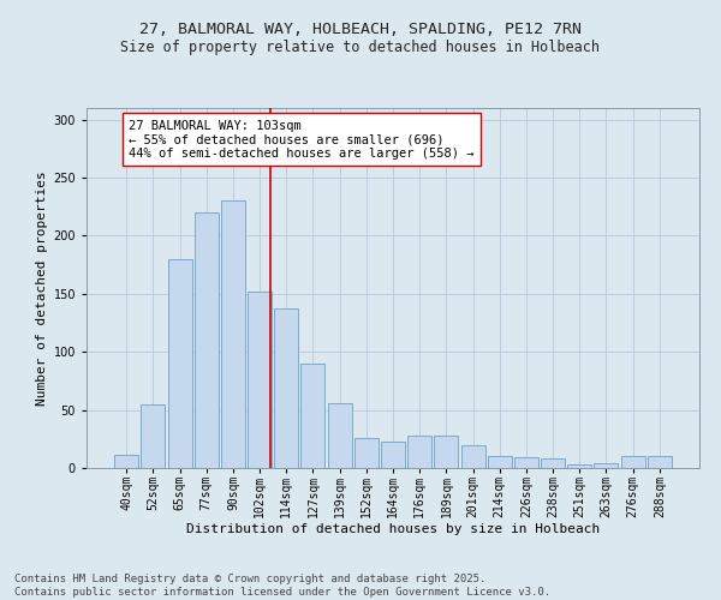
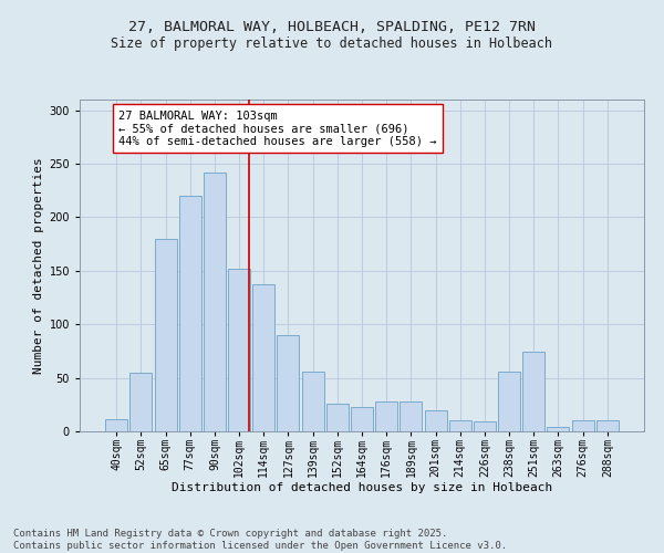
90sqm: 230 -> 242
238sqm: 8 -> 56
251sqm: 3 -> 74
